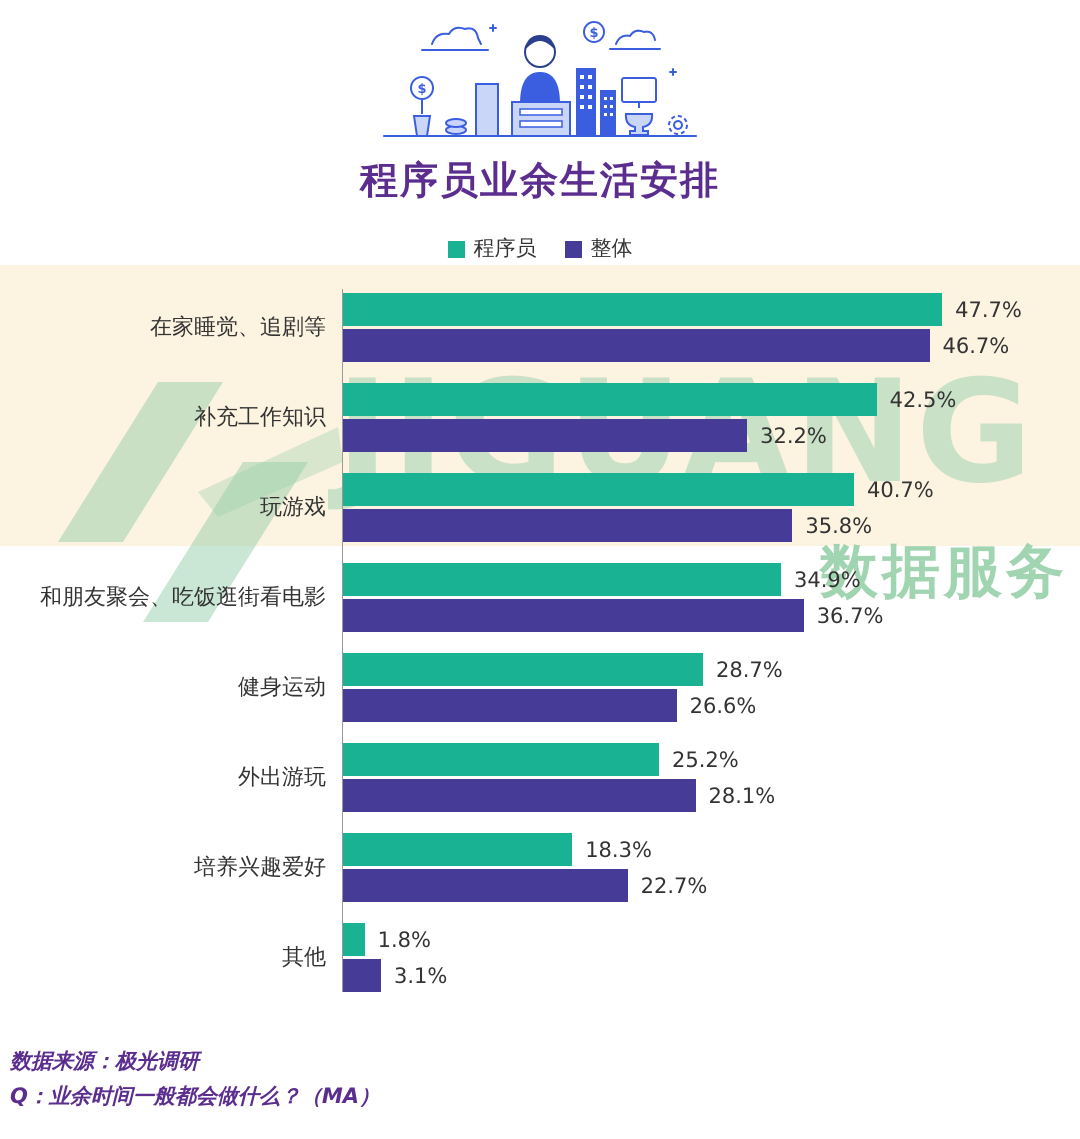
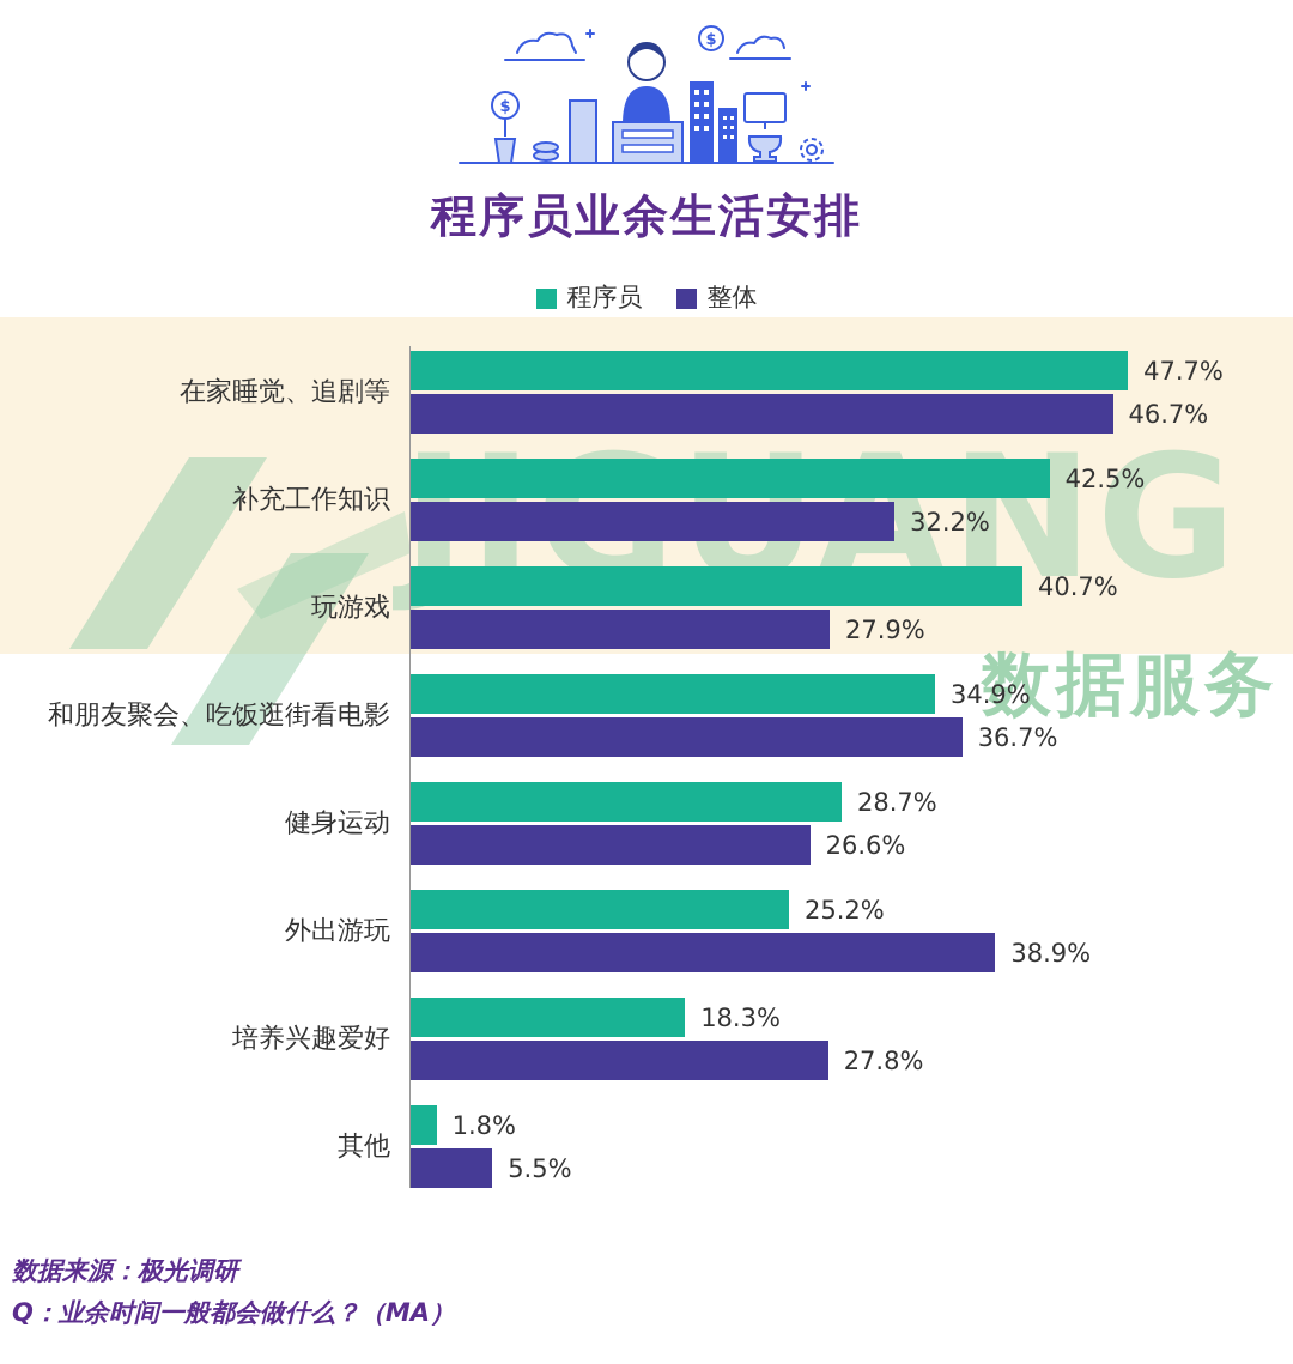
整体/玩游戏: 35.8% -> 27.9%
整体/外出游玩: 28.1% -> 38.9%
整体/培养兴趣爱好: 22.7% -> 27.8%
整体/其他: 3.1% -> 5.5%
